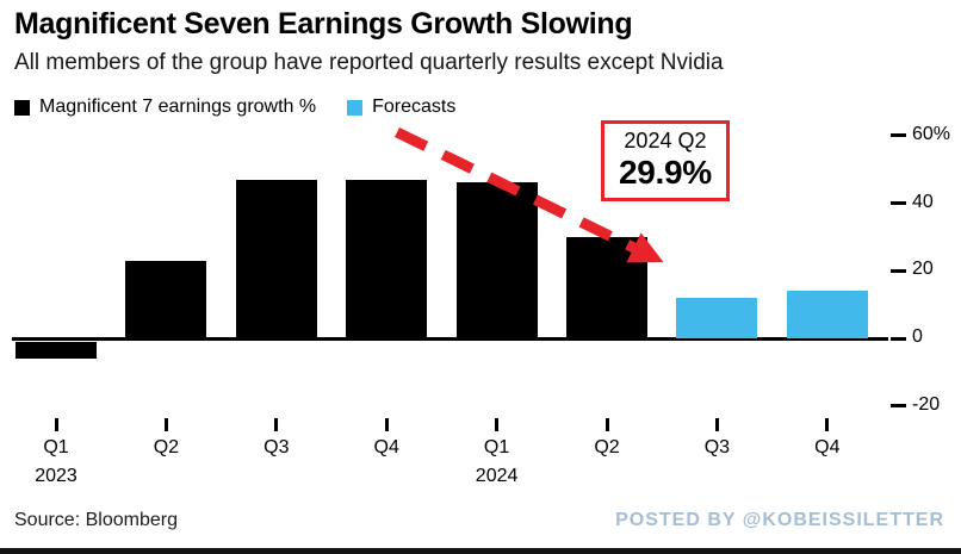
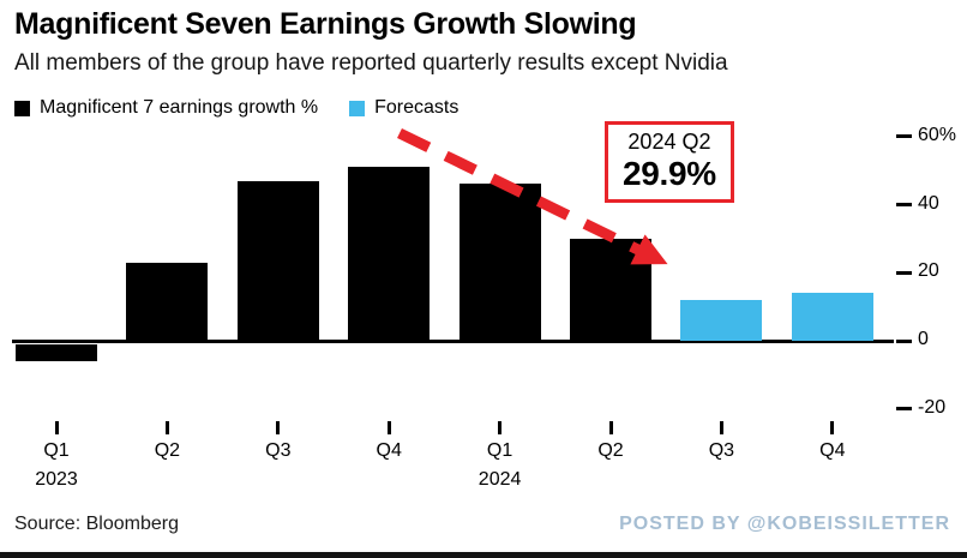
Magnificent 7 earnings growth %/Q4 2023: 47% -> 51%
